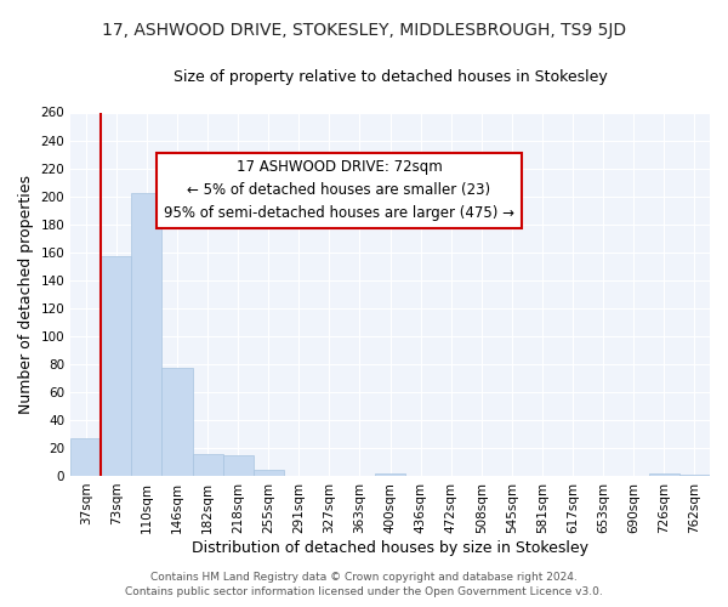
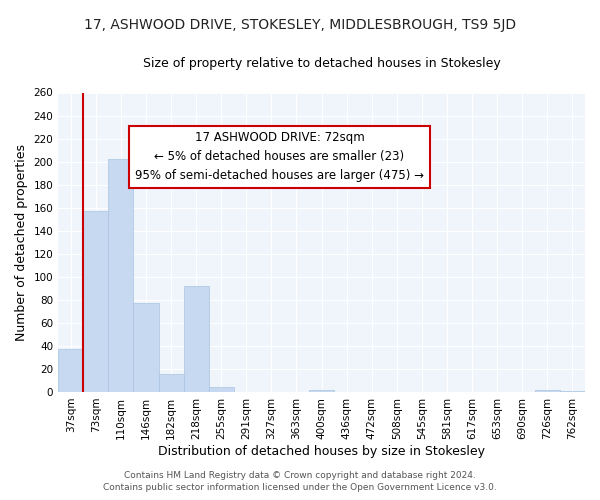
37sqm: 27 -> 37
218sqm: 15 -> 92
